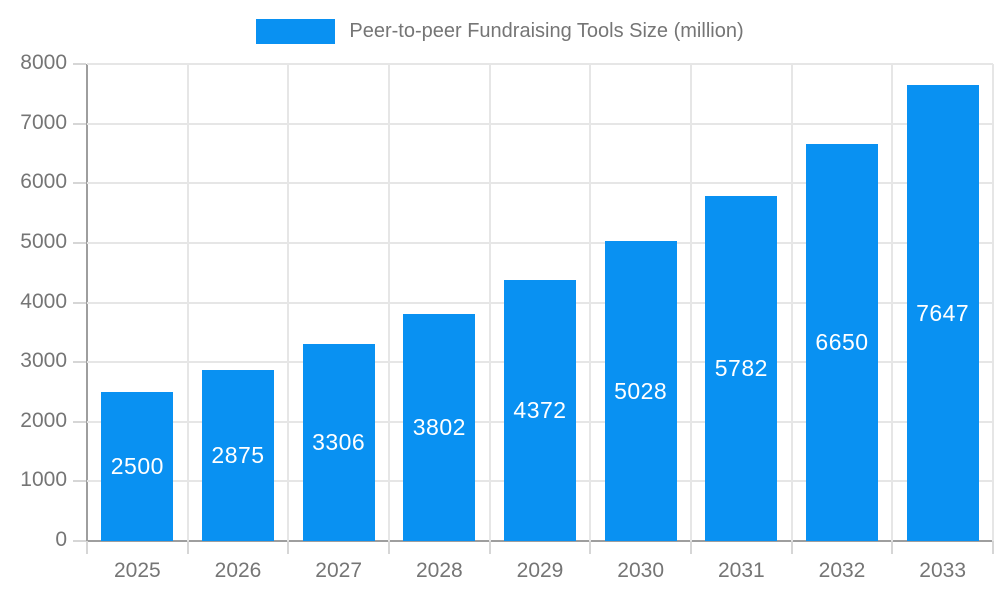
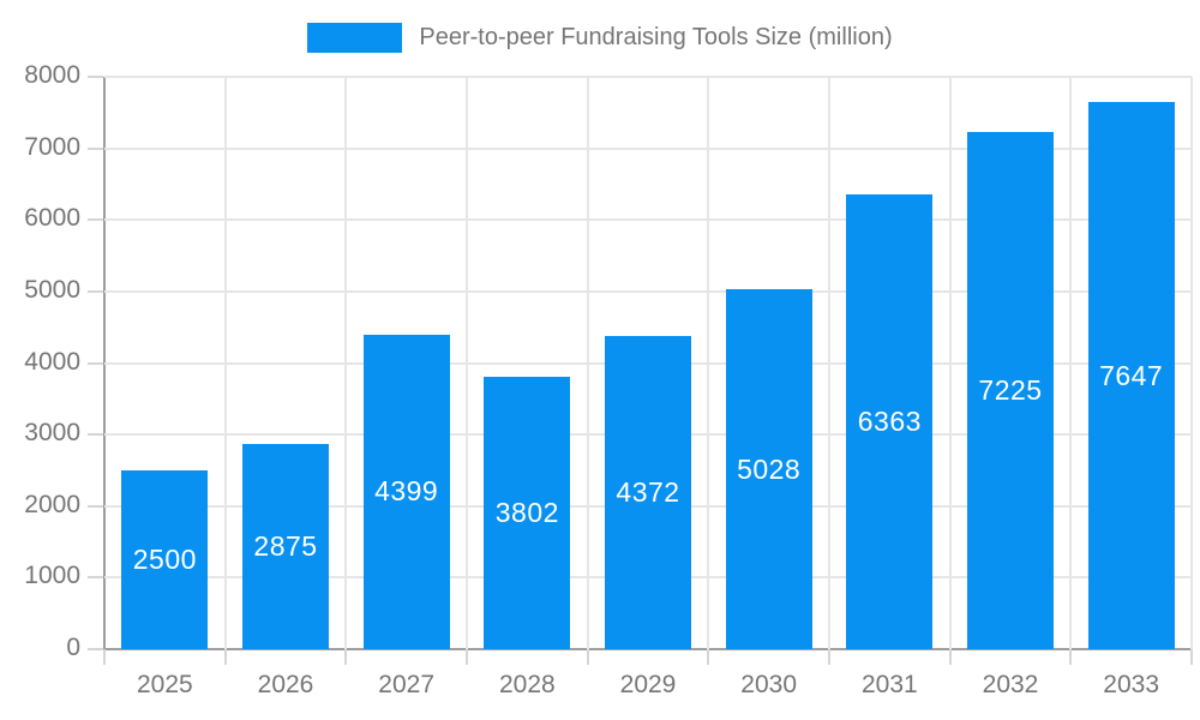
2027: 3306 -> 4399
2031: 5782 -> 6363
2032: 6650 -> 7225
